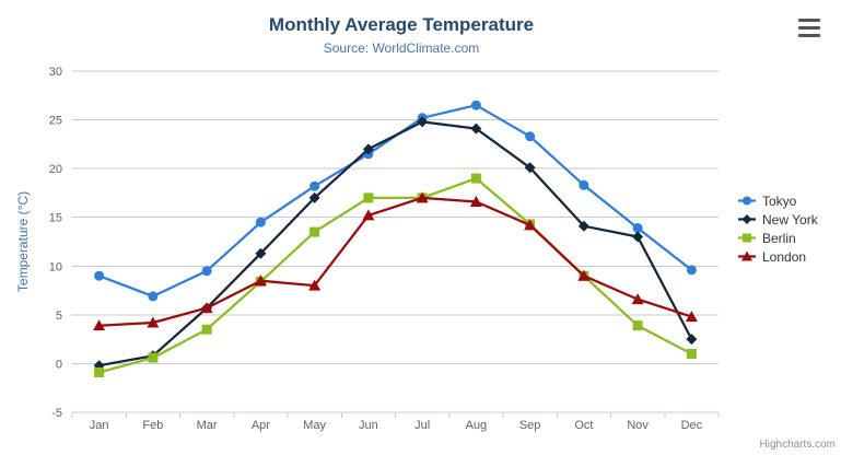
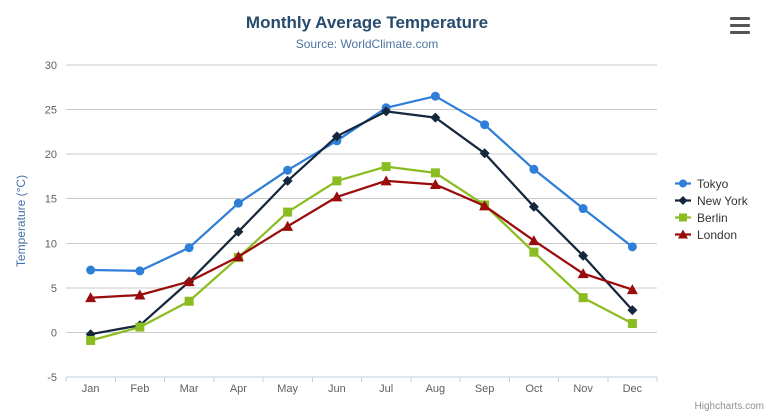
Tokyo/Jan: 9 -> 7
London/May: 8 -> 12
Berlin/Jul: 17 -> 19
Berlin/Aug: 19 -> 18
London/Oct: 9 -> 10
New York/Nov: 13 -> 9
